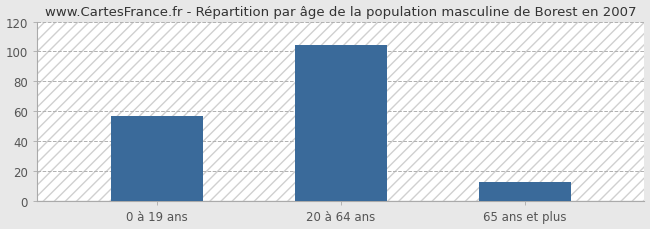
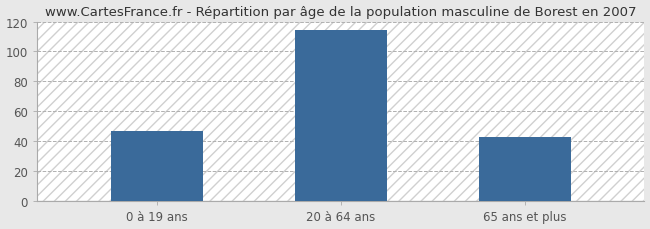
0 à 19 ans: 57 -> 47
20 à 64 ans: 104 -> 114
65 ans et plus: 13 -> 43
